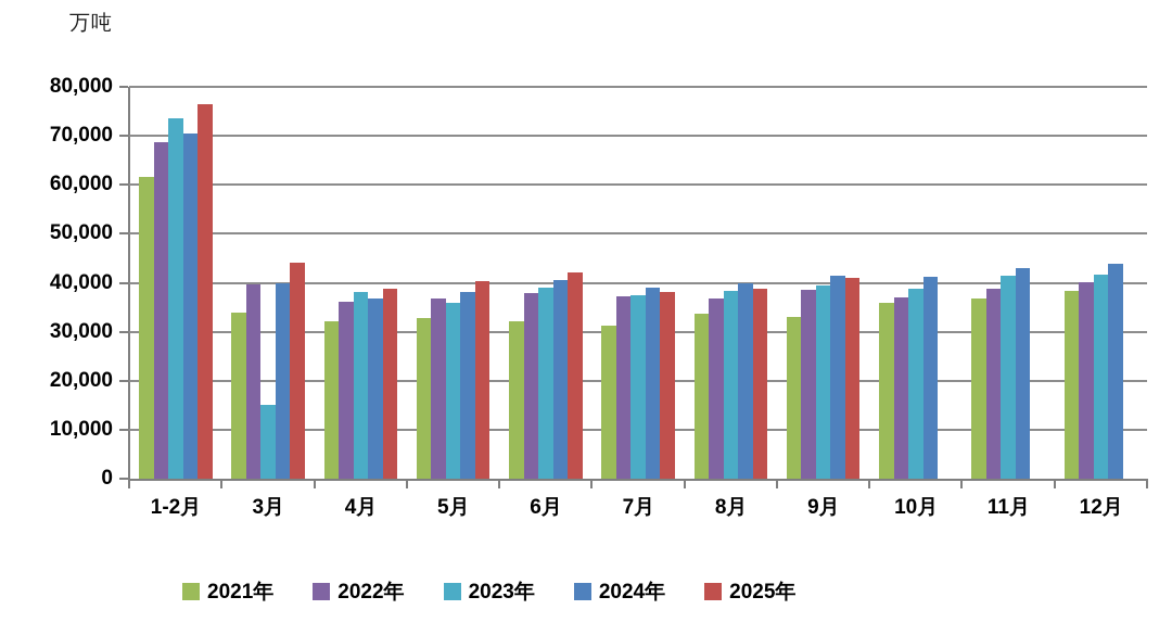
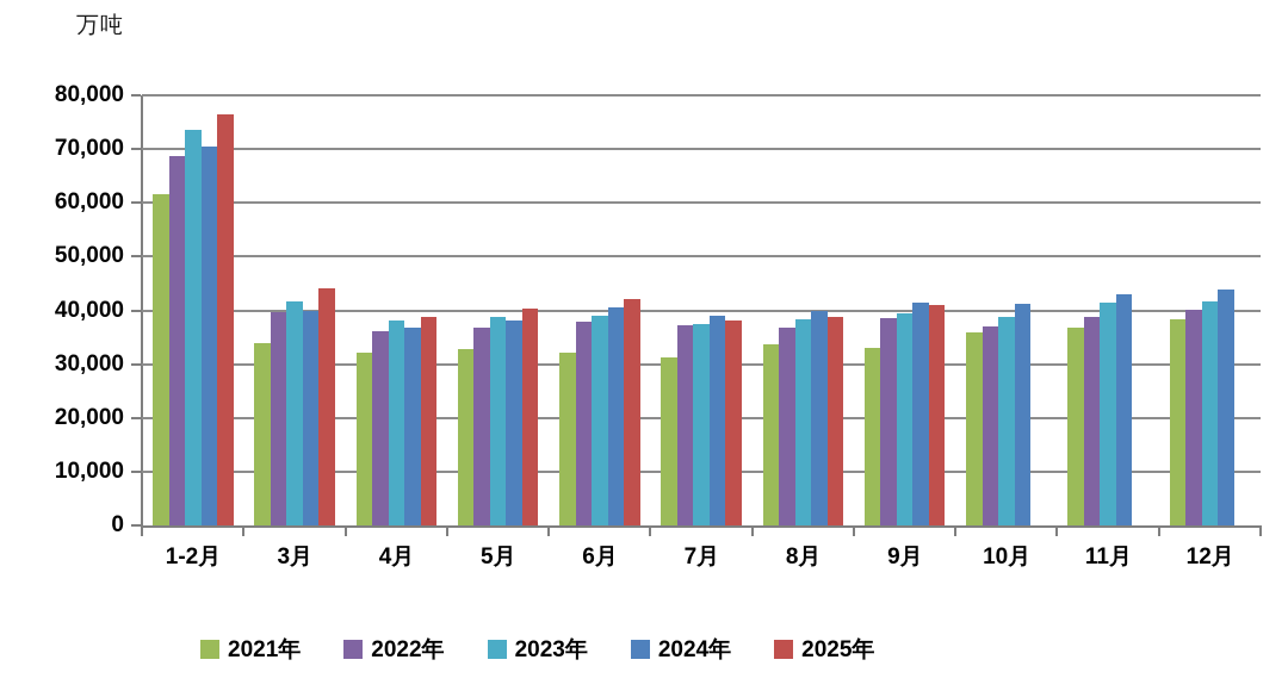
2023年/3月: 15000 -> 42000
2023年/5月: 36000 -> 39000
